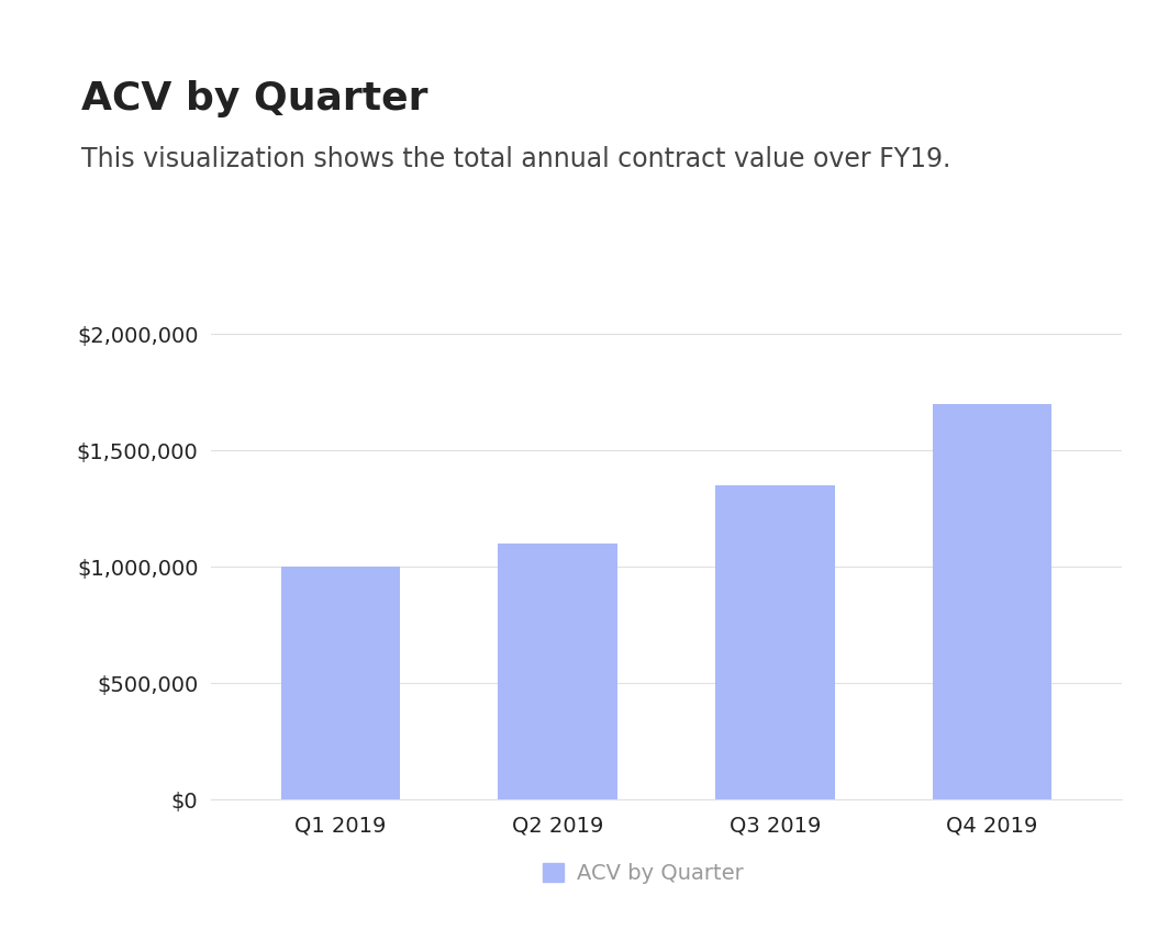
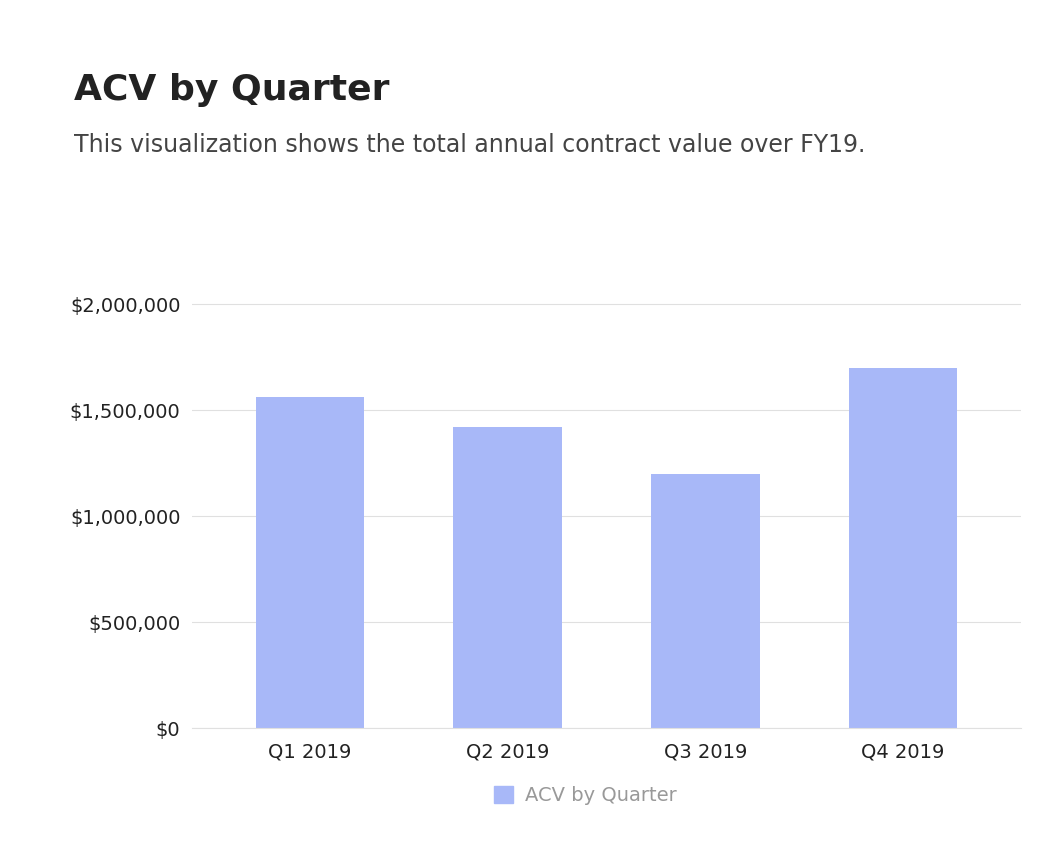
Q1 2019: $1,000,000 -> $1,560,000
Q2 2019: $1,100,000 -> $1,420,000
Q3 2019: $1,350,000 -> $1,200,000
